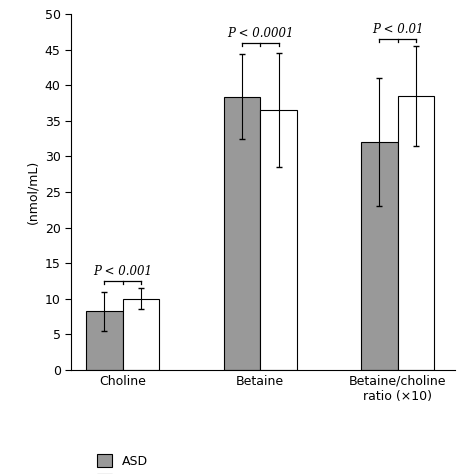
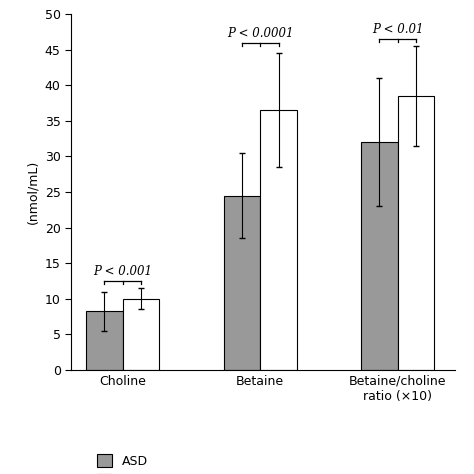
ASD/Betaine: 38.4 -> 24.5
